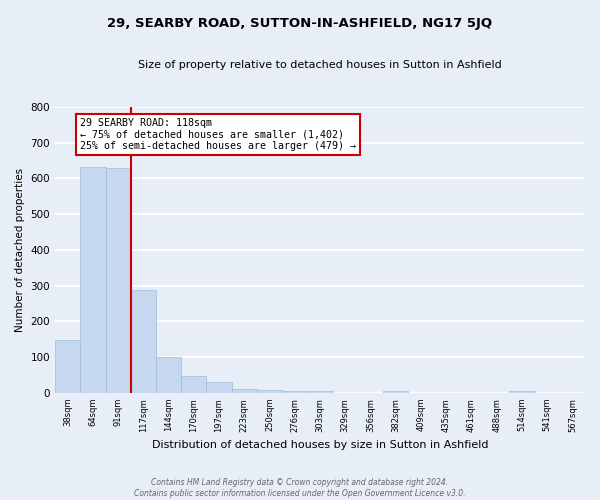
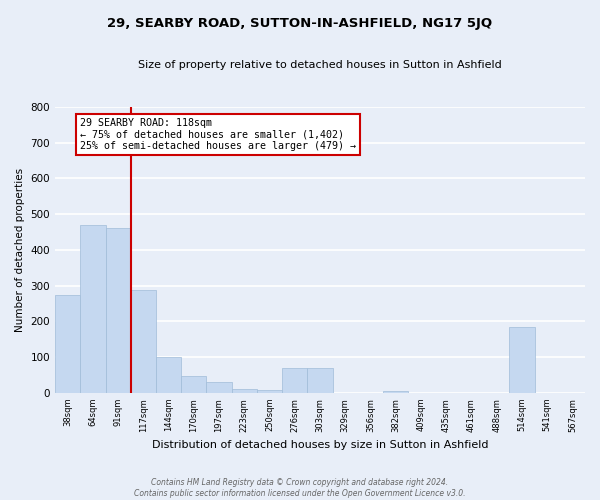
38sqm: 147 -> 275
64sqm: 632 -> 470
91sqm: 628 -> 460
276sqm: 5 -> 70
303sqm: 5 -> 70
514sqm: 5 -> 185
